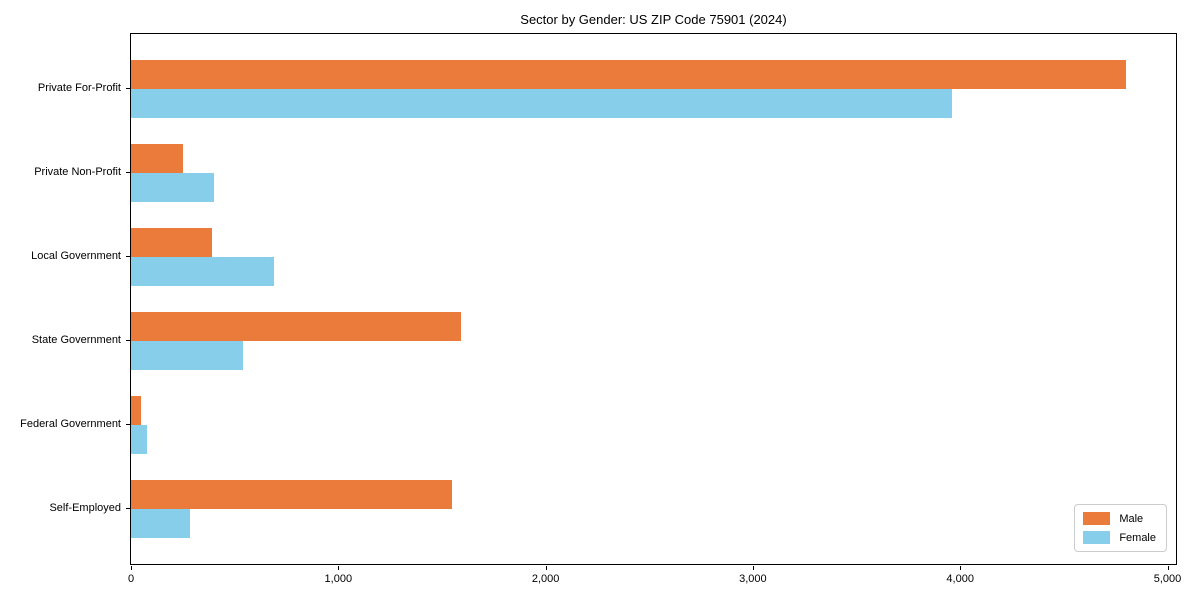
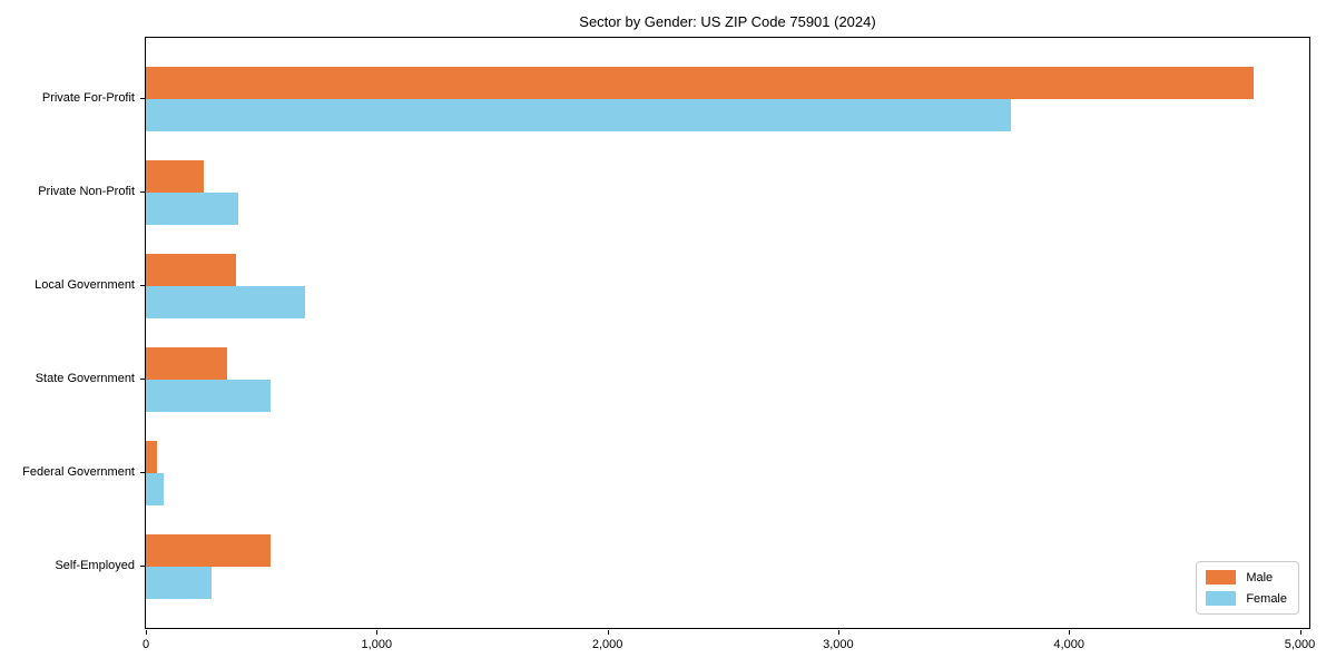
Female/Private For-Profit: 3960 -> 3750
Male/State Government: 1590 -> 350
Male/Self-Employed: 1550 -> 540
